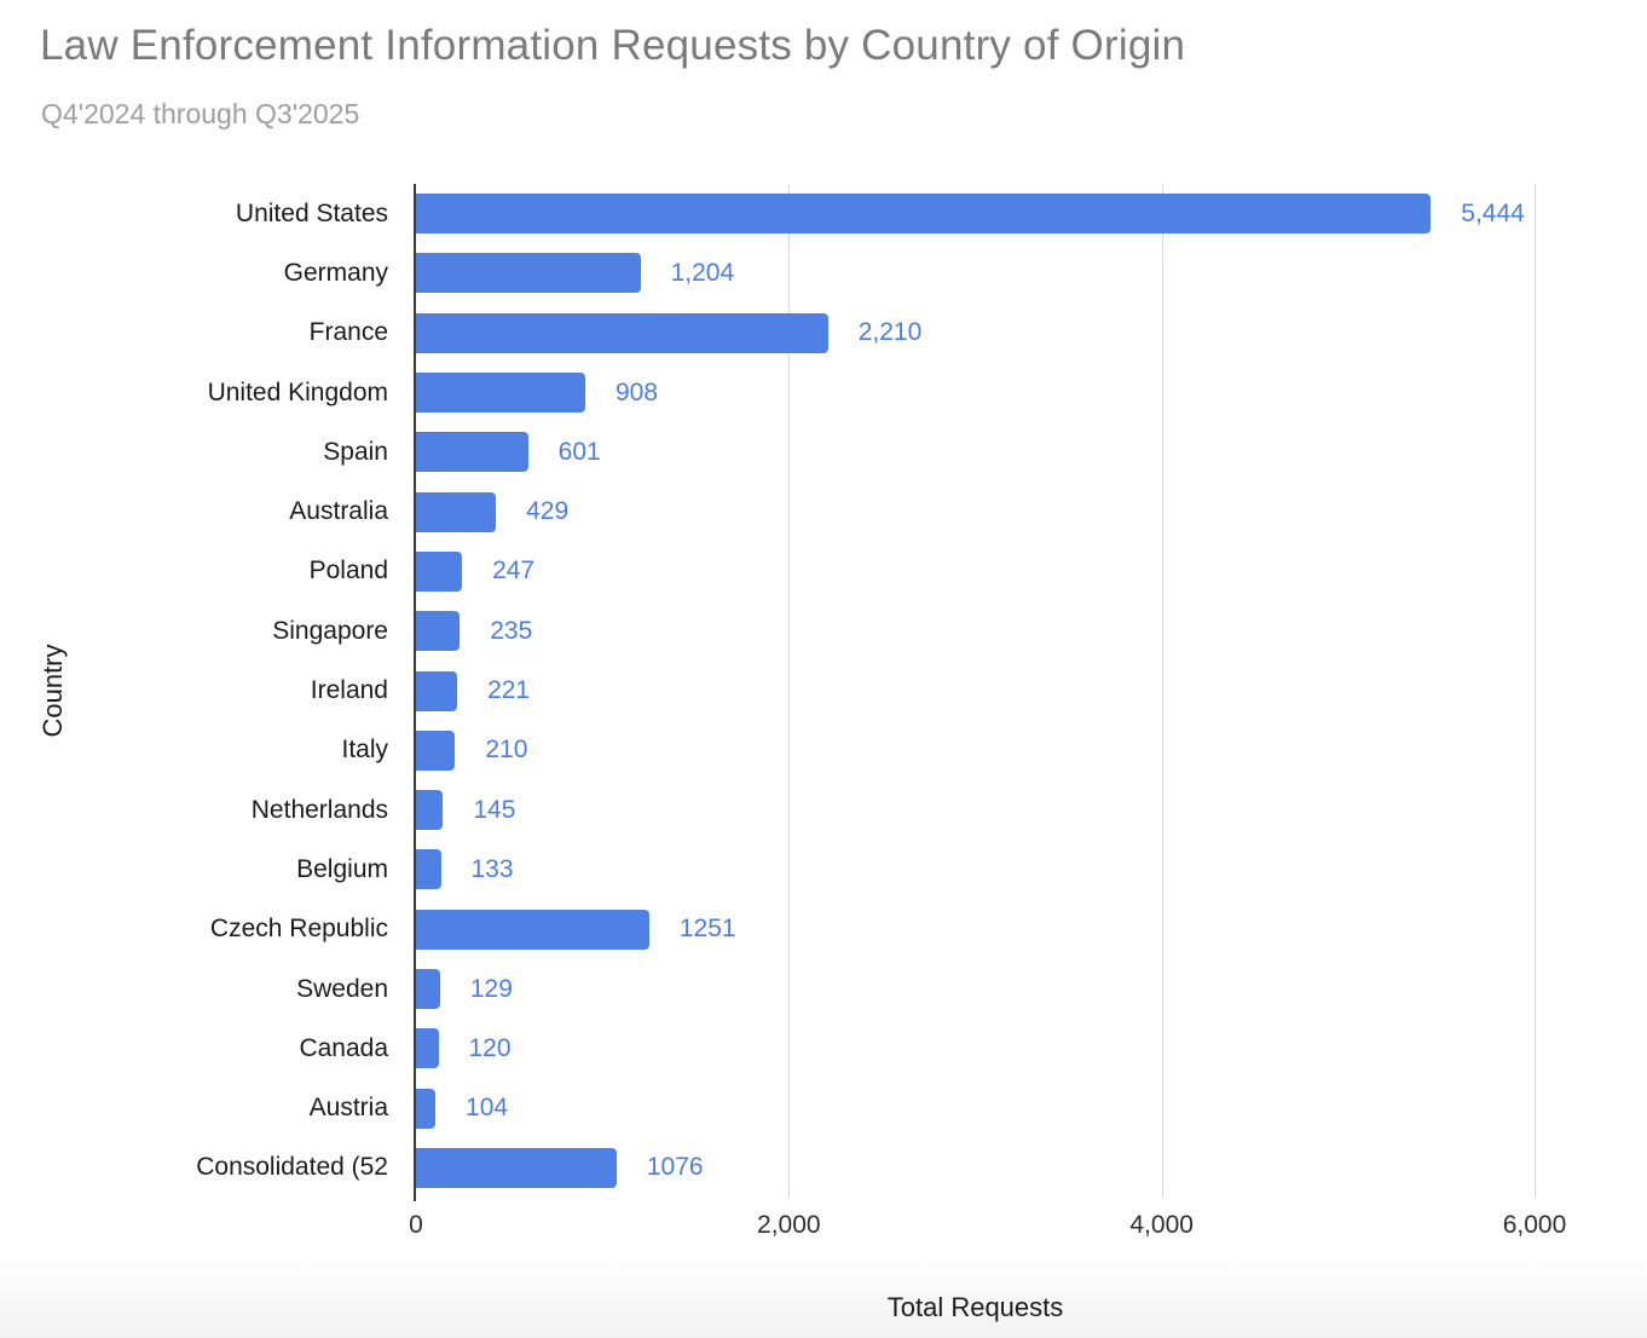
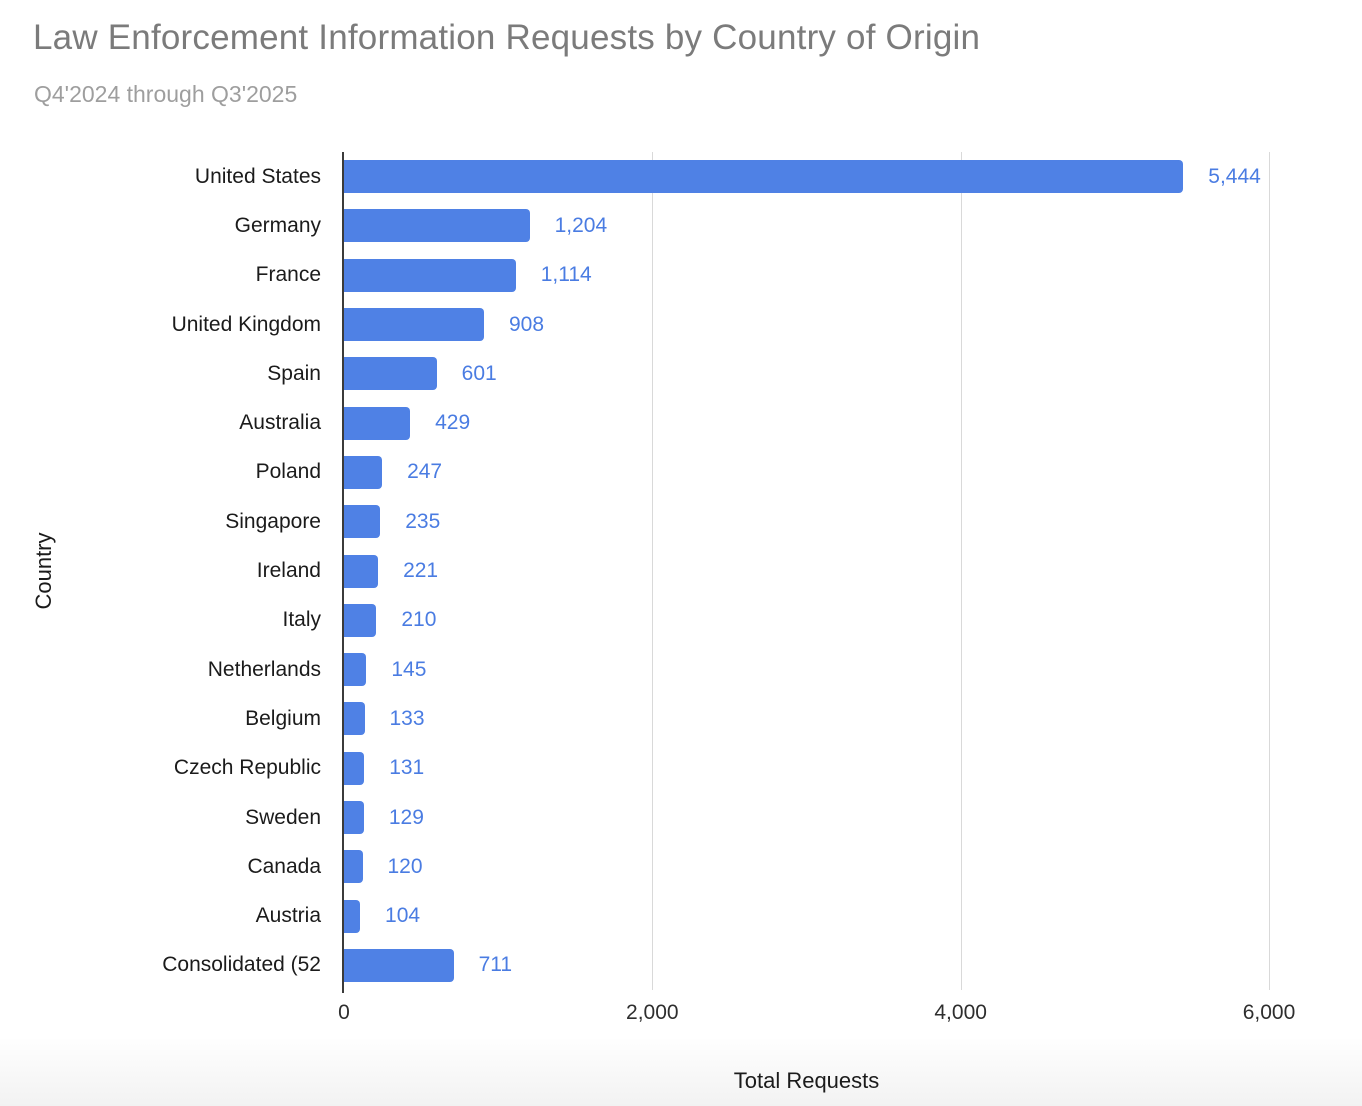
France: 2,210 -> 1,114
Czech Republic: 1251 -> 131
Consolidated (52: 1076 -> 711
